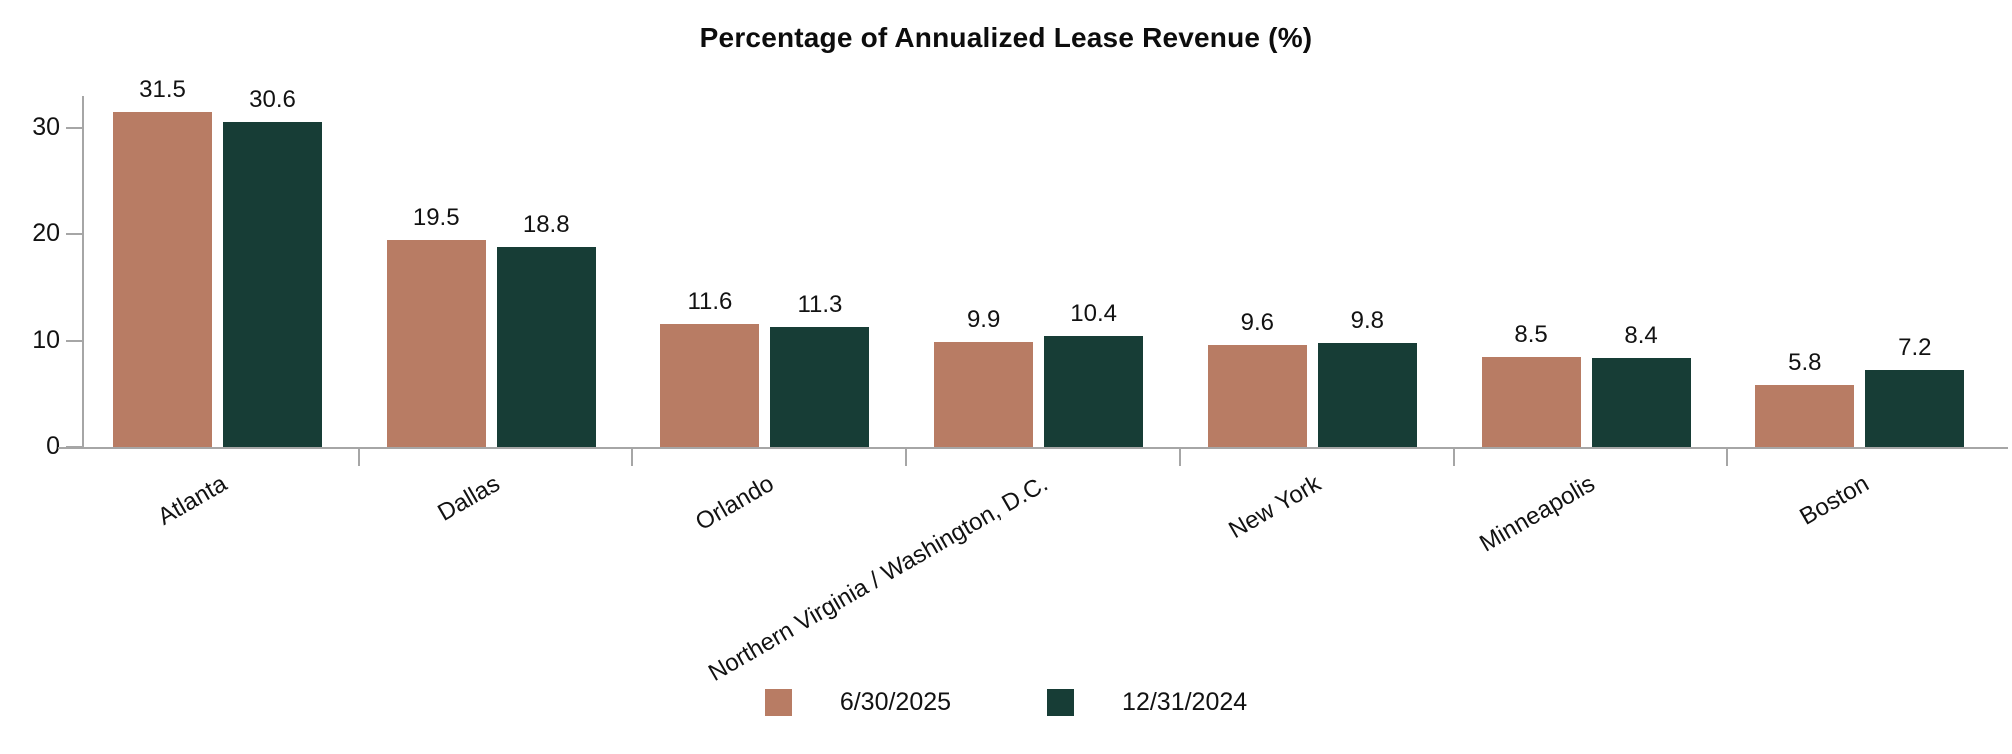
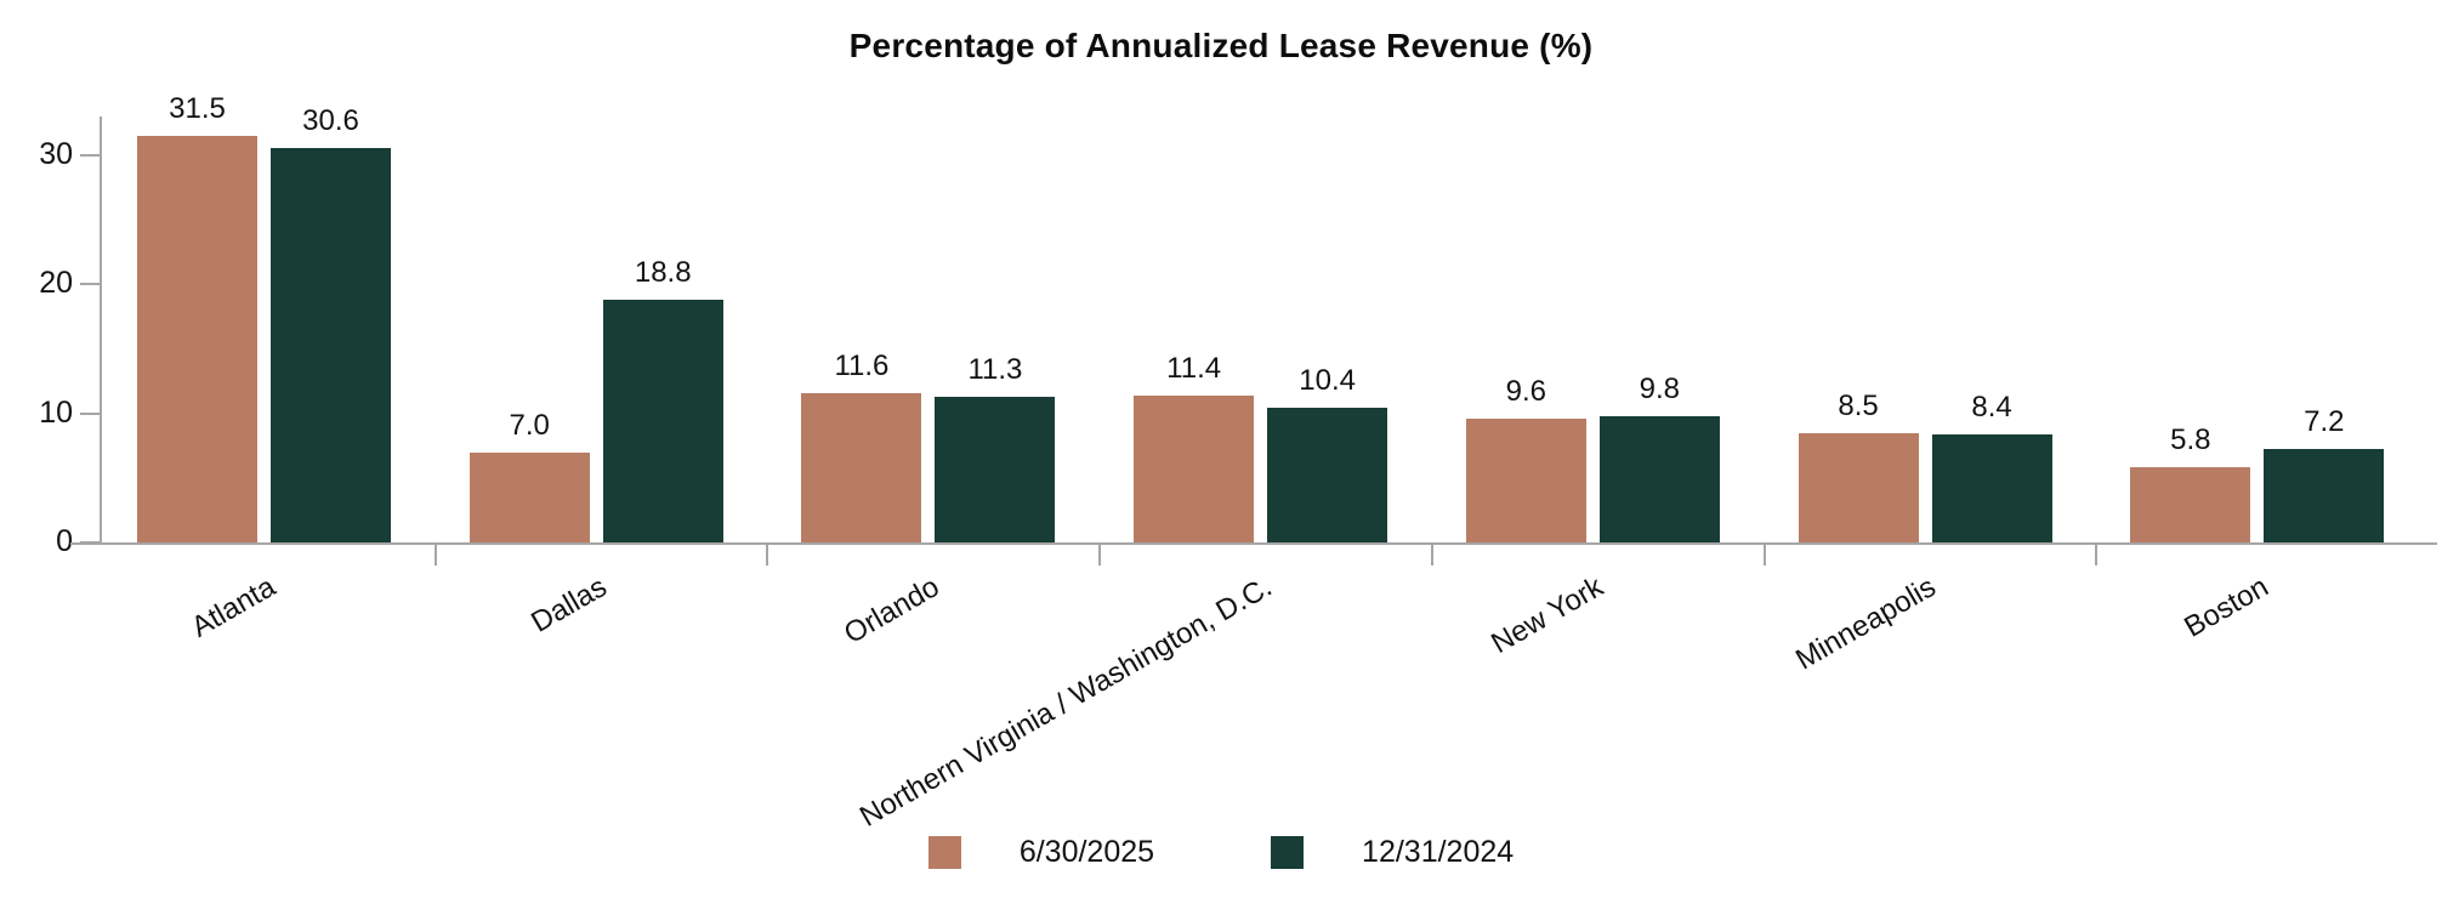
6/30/2025/Dallas: 19.5 -> 7.0
6/30/2025/Northern Virginia / Washington, D.C.: 9.9 -> 11.4
